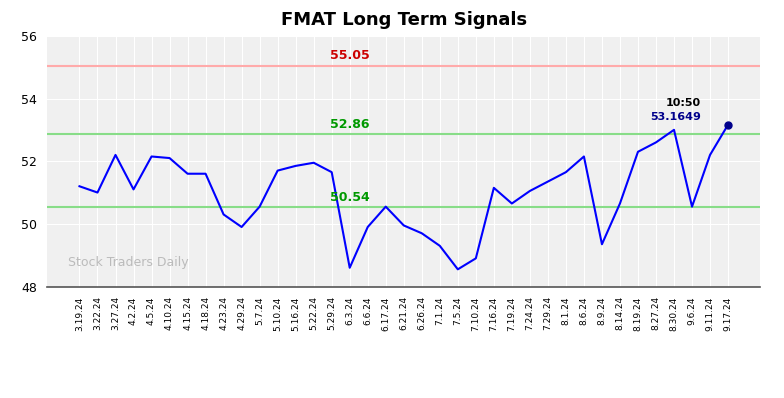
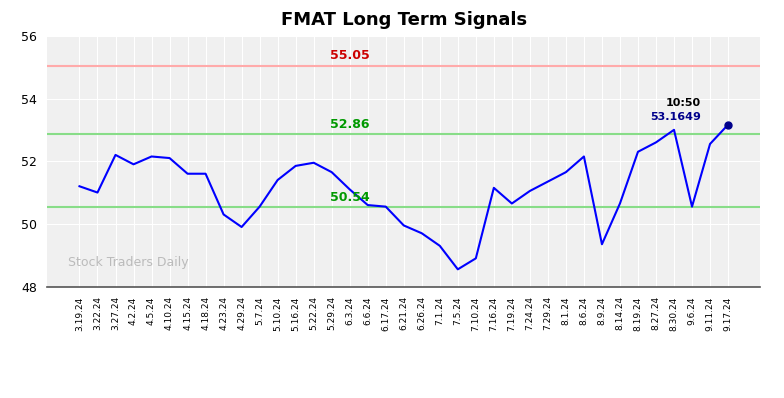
4.2.24: 51.10 -> 51.90
5.10.24: 51.70 -> 51.40
6.3.24: 48.60 -> 51.10
6.6.24: 49.90 -> 50.60
9.11.24: 52.20 -> 52.55
